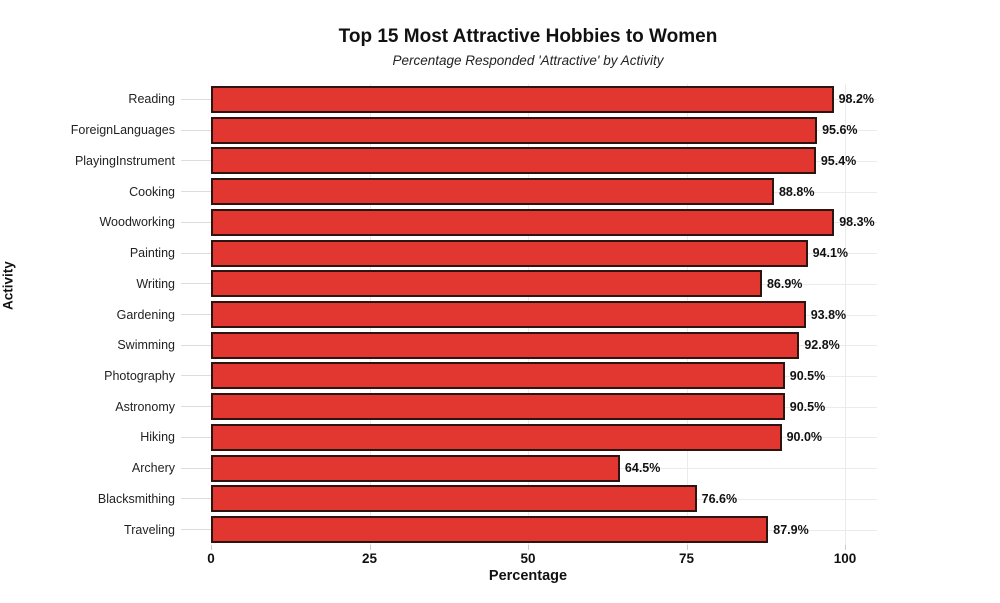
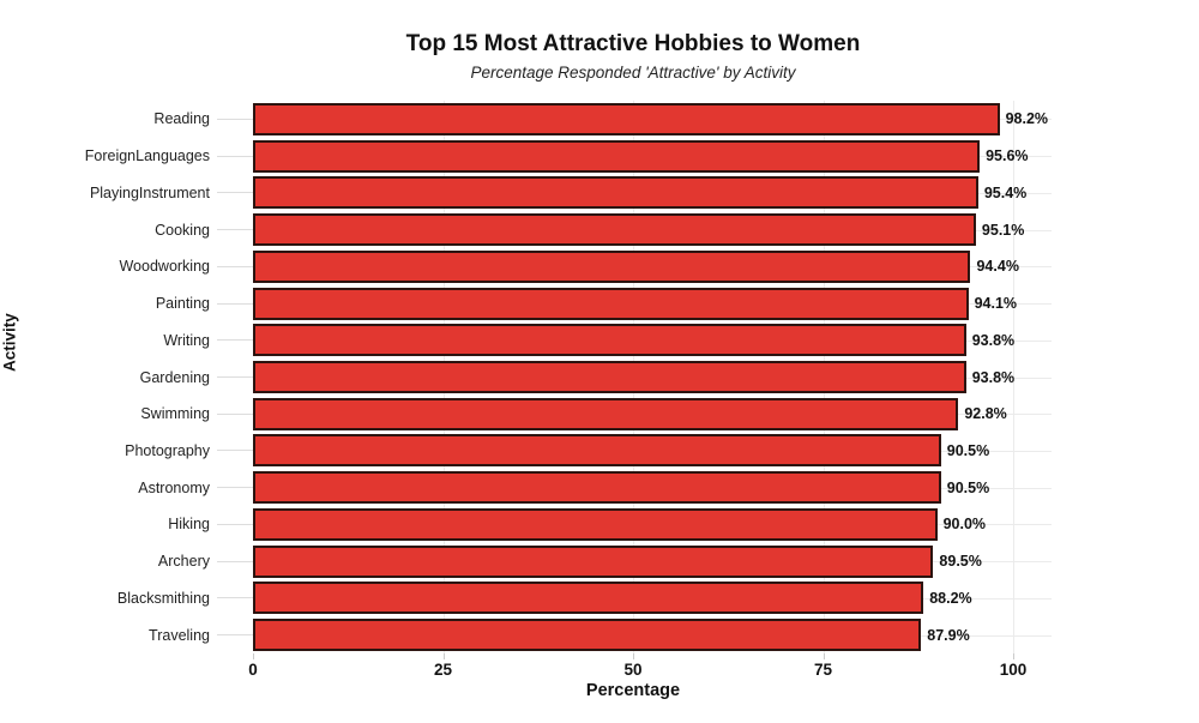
Cooking: 88.8% -> 95.1%
Woodworking: 98.3% -> 94.4%
Writing: 86.9% -> 93.8%
Archery: 64.5% -> 89.5%
Blacksmithing: 76.6% -> 88.2%
